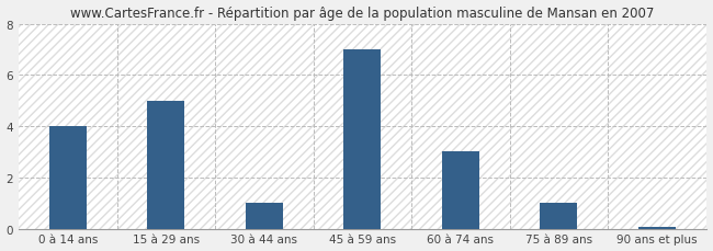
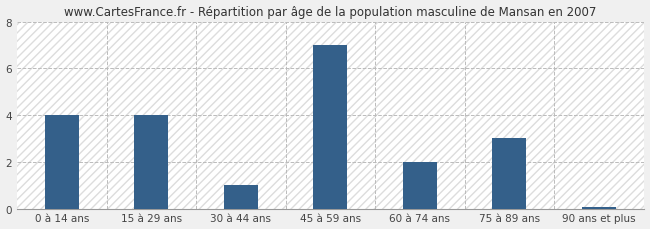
15 à 29 ans: 5.00 -> 4.00
60 à 74 ans: 3.00 -> 2.00
75 à 89 ans: 1.00 -> 3.00
